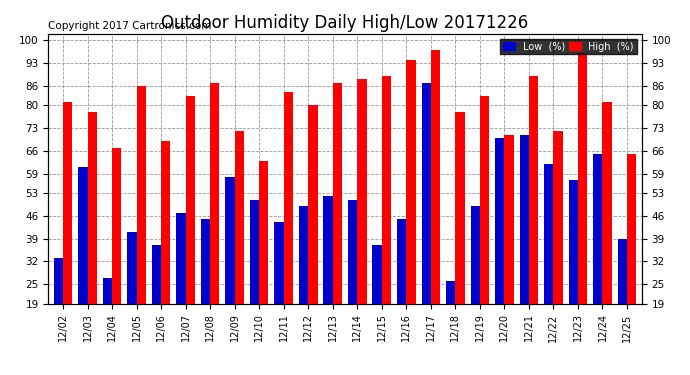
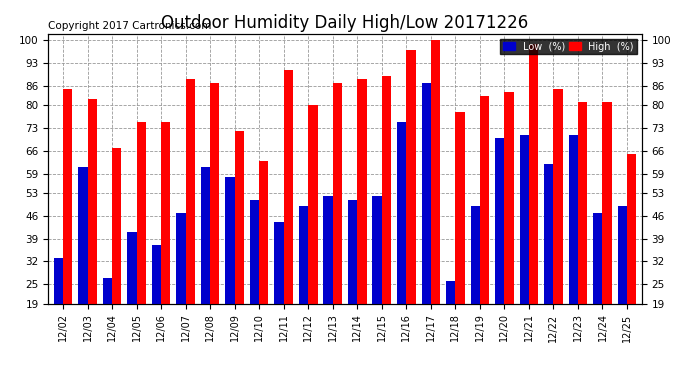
High (%)/12/02: 81 -> 85
High (%)/12/03: 78 -> 82
High (%)/12/05: 86 -> 75
High (%)/12/06: 69 -> 75
High (%)/12/07: 83 -> 88
Low (%)/12/08: 45 -> 61
High (%)/12/11: 84 -> 91
Low (%)/12/15: 37 -> 52
Low (%)/12/16: 45 -> 75
High (%)/12/16: 94 -> 97
High (%)/12/17: 97 -> 100
High (%)/12/20: 71 -> 84
High (%)/12/21: 89 -> 99
High (%)/12/22: 72 -> 85
Low (%)/12/23: 57 -> 71
High (%)/12/23: 96 -> 81
Low (%)/12/24: 65 -> 47
Low (%)/12/25: 39 -> 49
